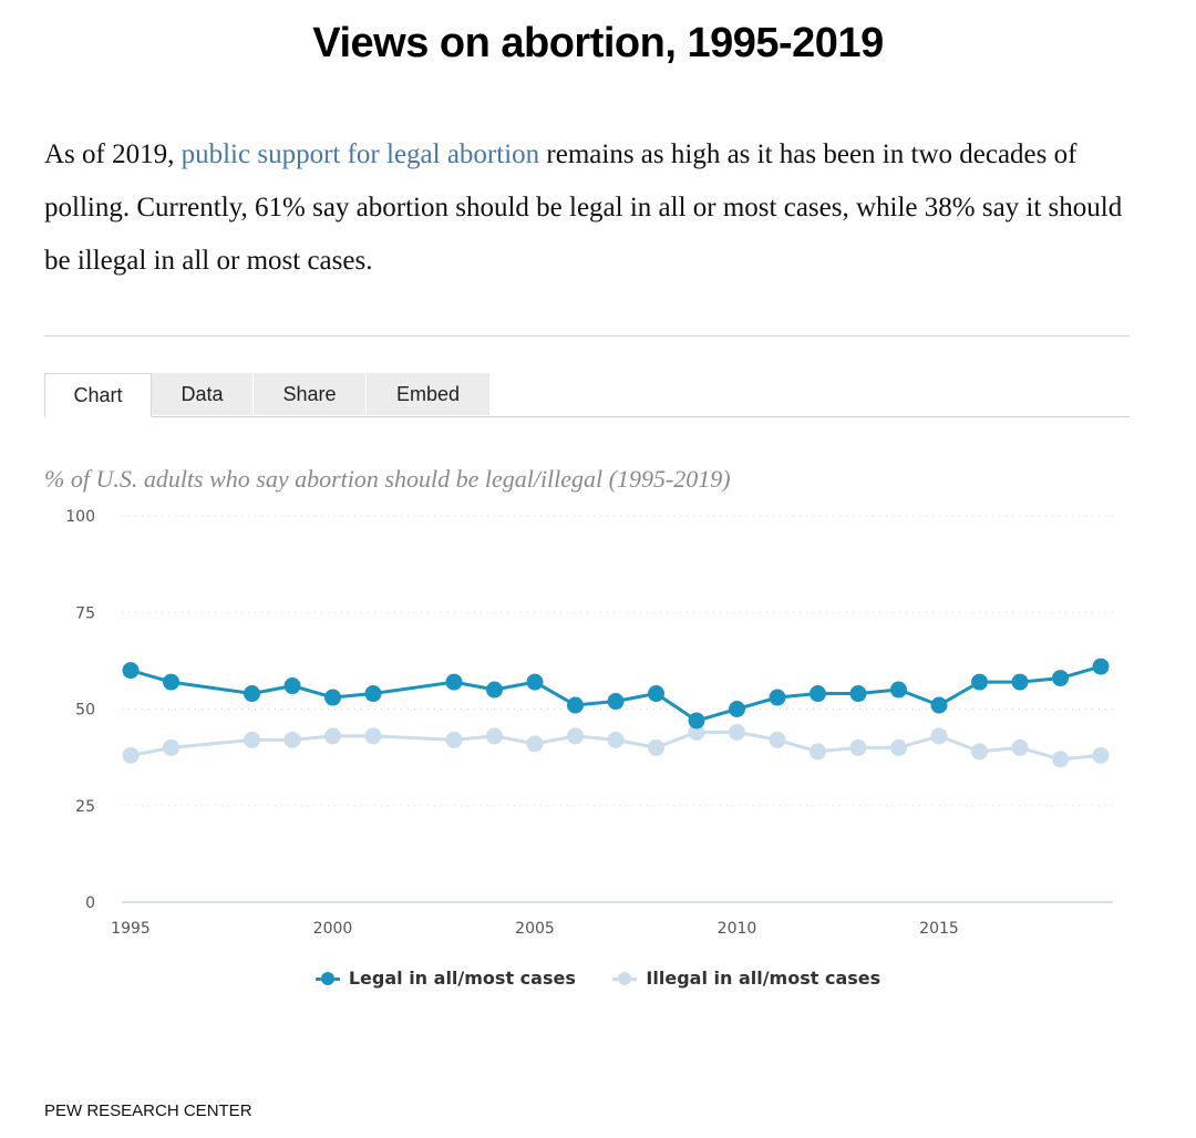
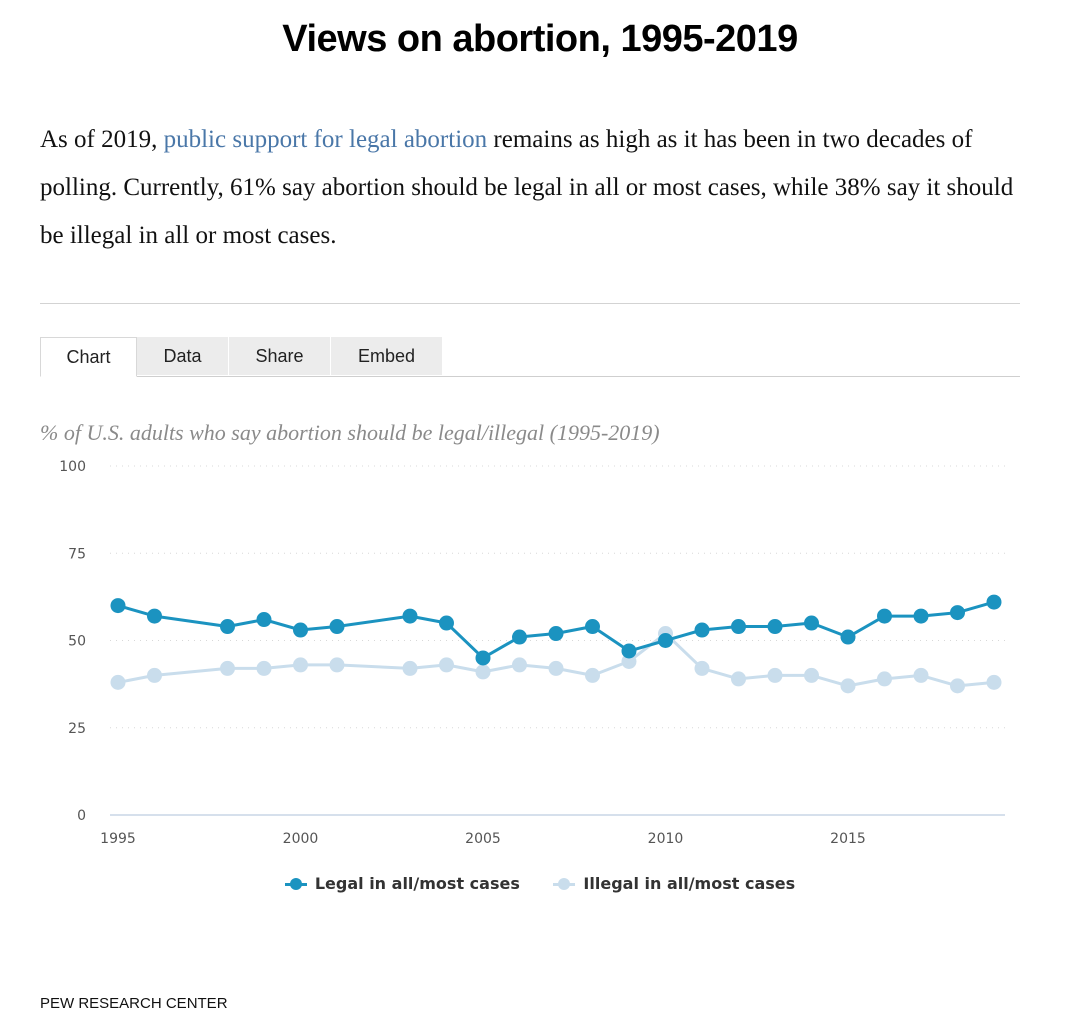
Legal in all/most cases/2005: 57 -> 45
Illegal in all/most cases/2010: 44 -> 52
Illegal in all/most cases/2015: 43 -> 37
